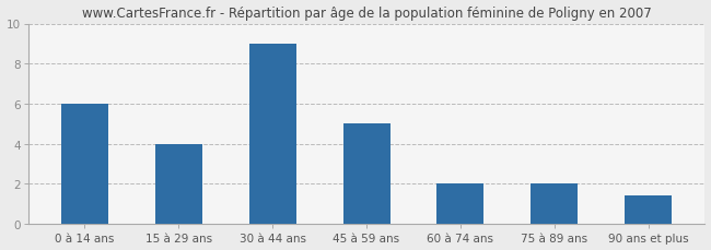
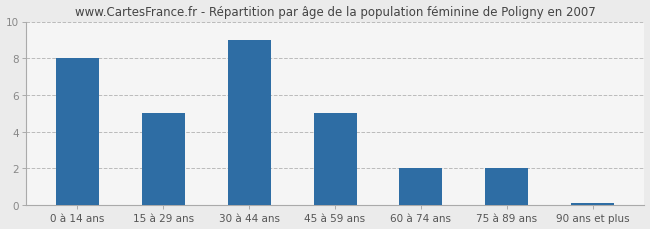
0 à 14 ans: 6.0 -> 8.0
15 à 29 ans: 4.0 -> 5.0
90 ans et plus: 1.4 -> 0.1
